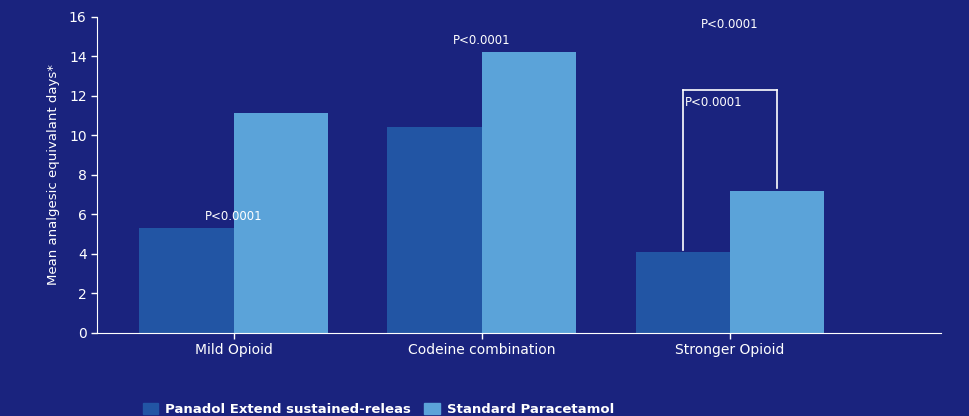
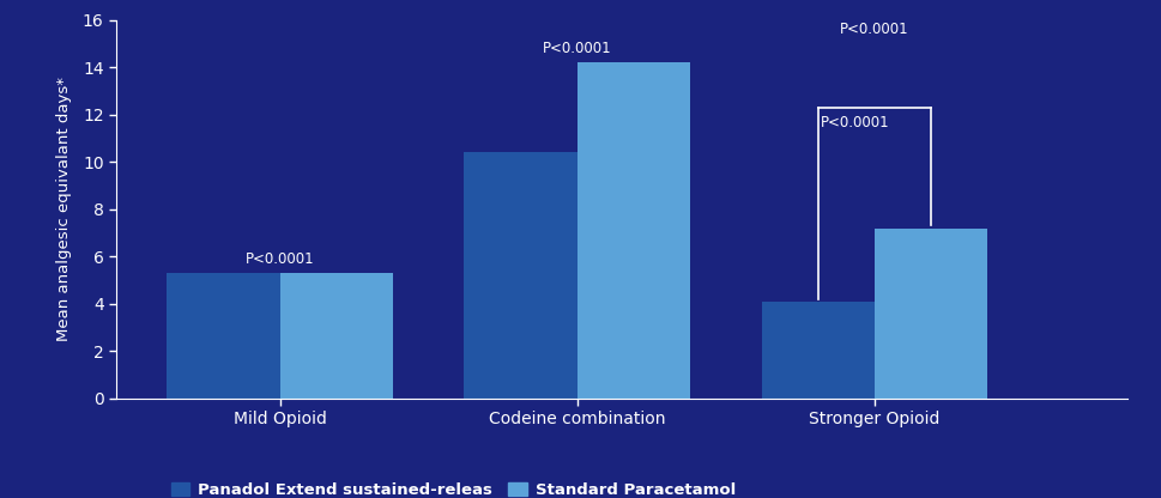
Standard Paracetamol/Mild Opioid: 11.1 -> 5.3
